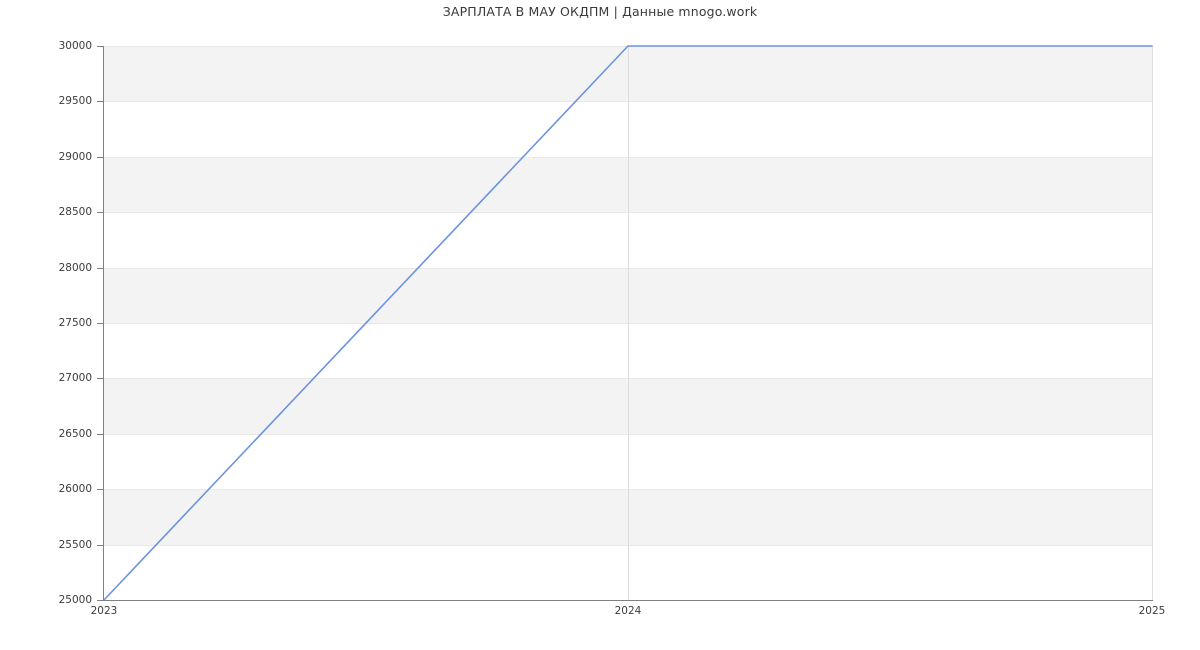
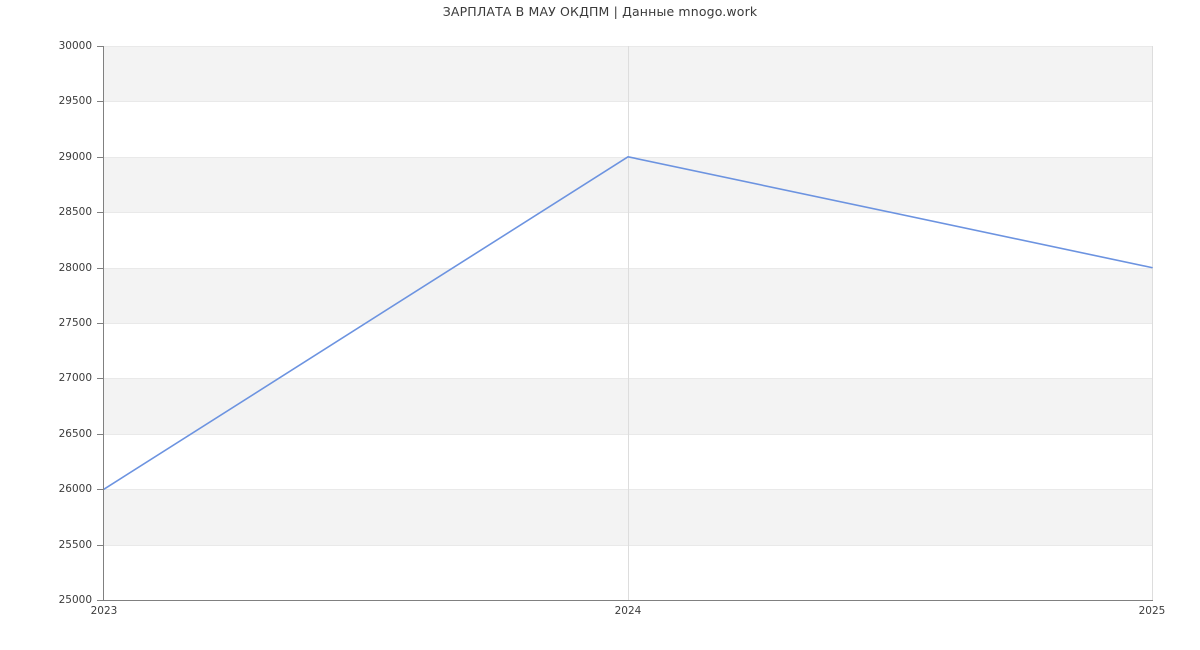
2023: 25000 -> 26000
2024: 30000 -> 29000
2025: 30000 -> 28000
